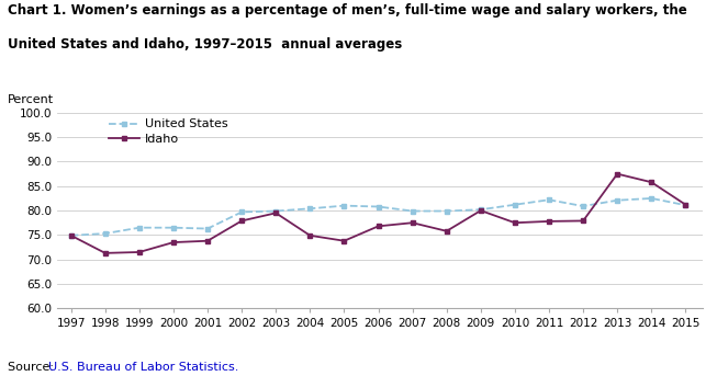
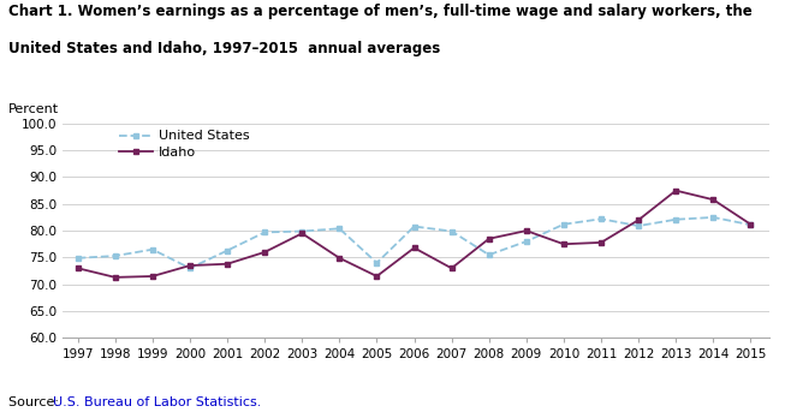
Idaho/1997: 74.9 -> 73.0
United States/2000: 76.5 -> 73.0
Idaho/2002: 77.9 -> 76.0
United States/2005: 81.0 -> 74.0
Idaho/2005: 73.8 -> 71.5
Idaho/2007: 77.5 -> 73.0
United States/2008: 79.9 -> 75.5
Idaho/2008: 75.8 -> 78.5
United States/2009: 80.2 -> 78.0
Idaho/2012: 77.9 -> 82.0
